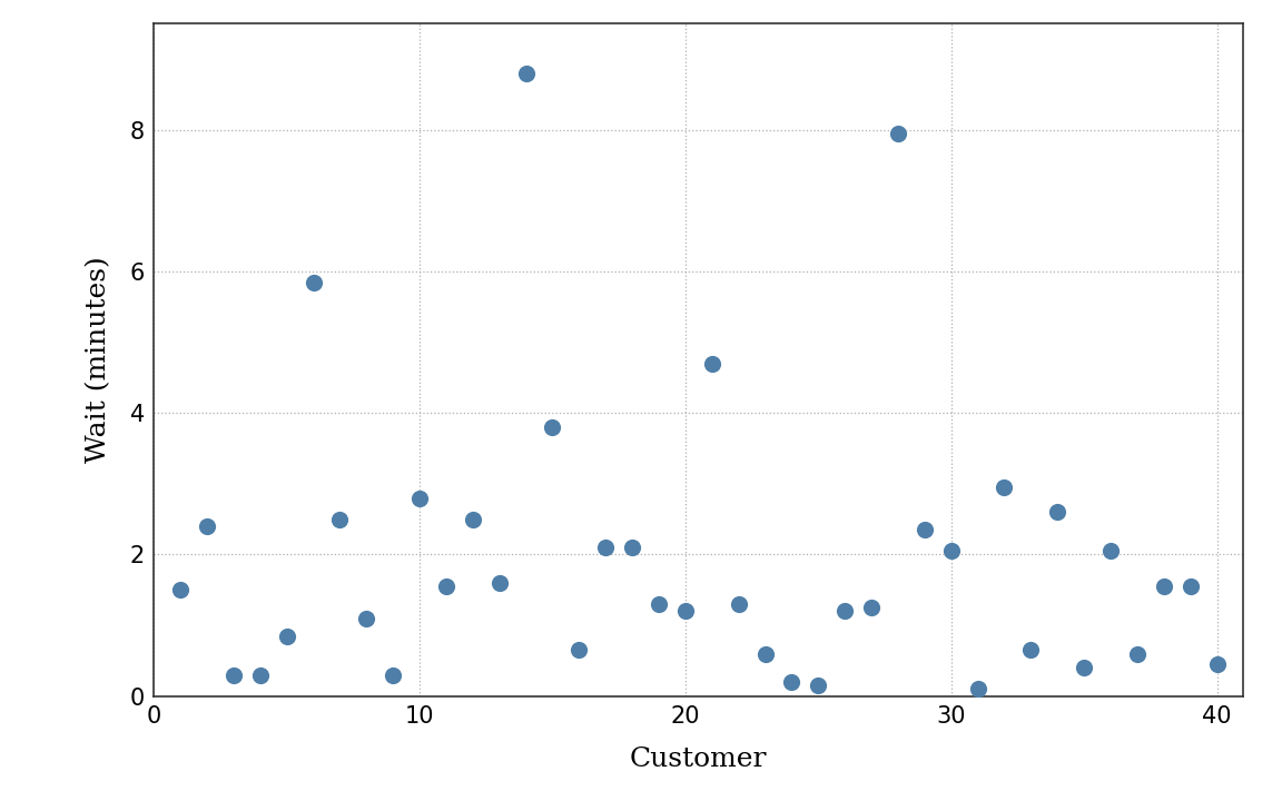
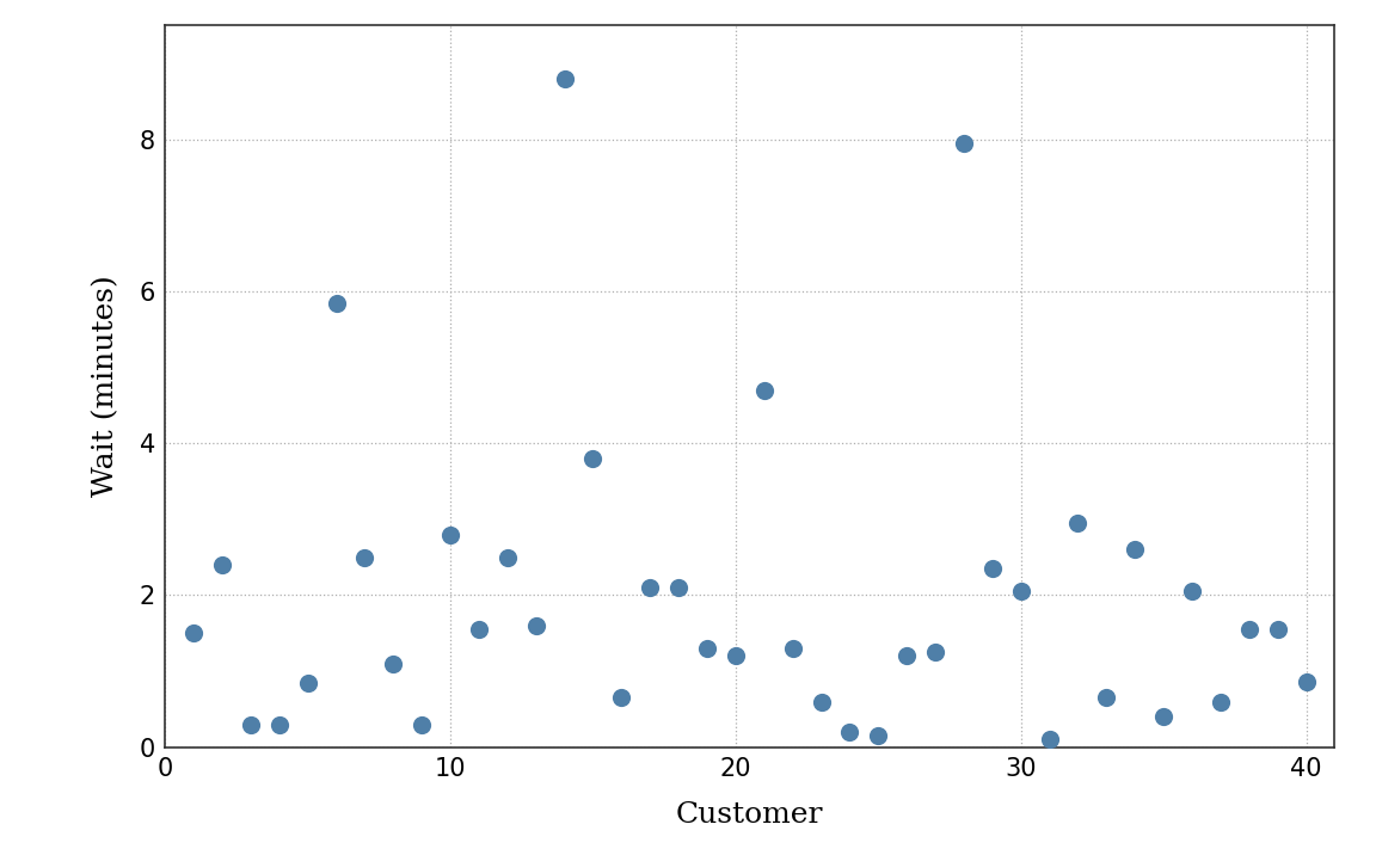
40: 0.45 -> 0.86
